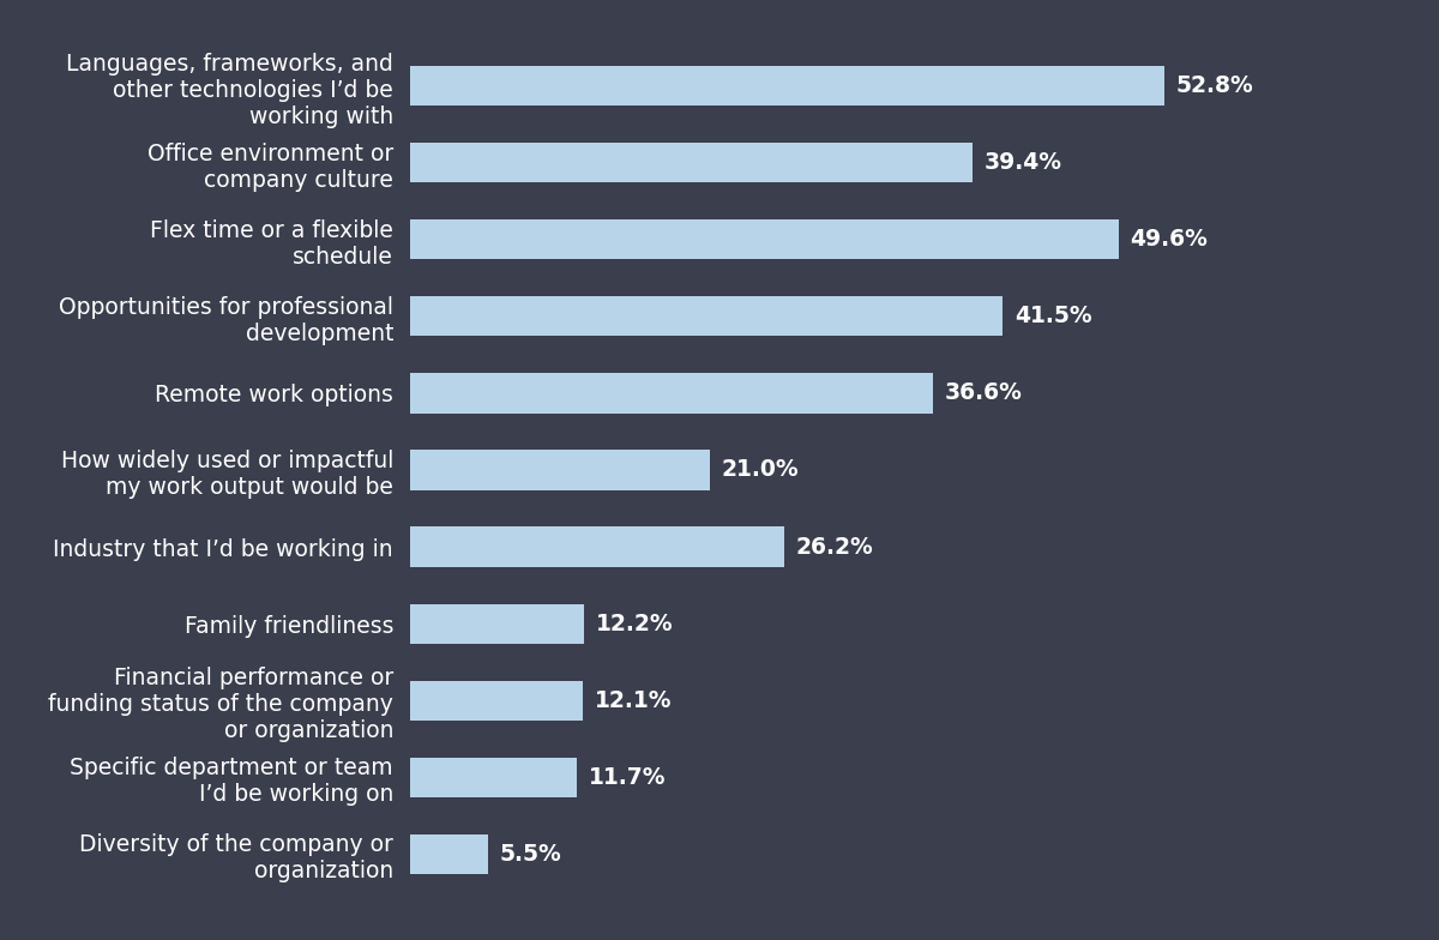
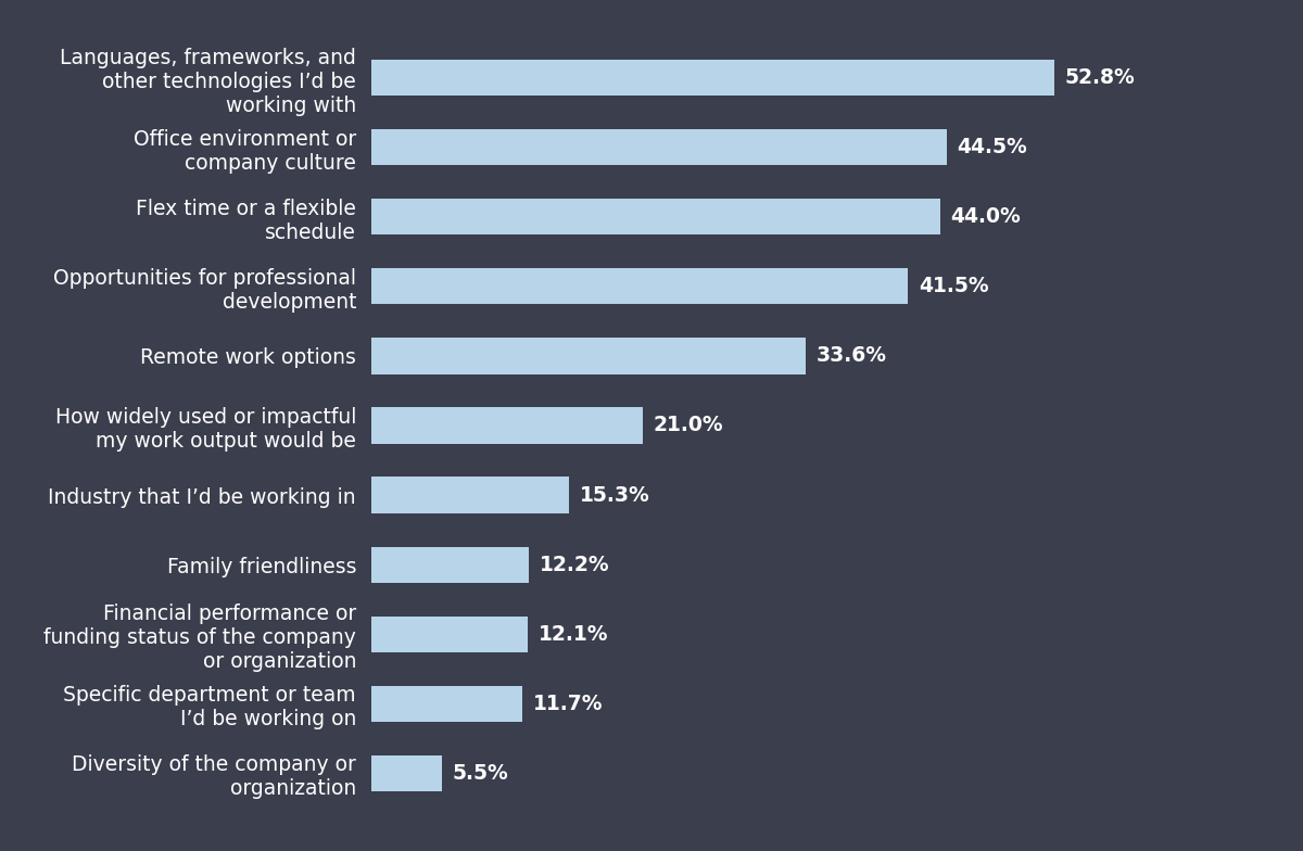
Office environment or company culture: 39.4% -> 44.5%
Flex time or a flexible schedule: 49.6% -> 44.0%
Remote work options: 36.6% -> 33.6%
Industry that I’d be working in: 26.2% -> 15.3%
